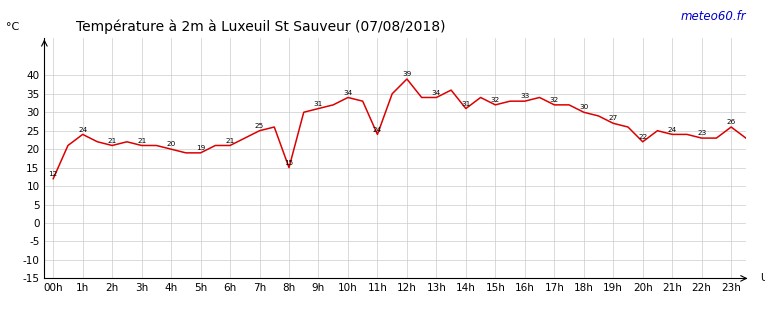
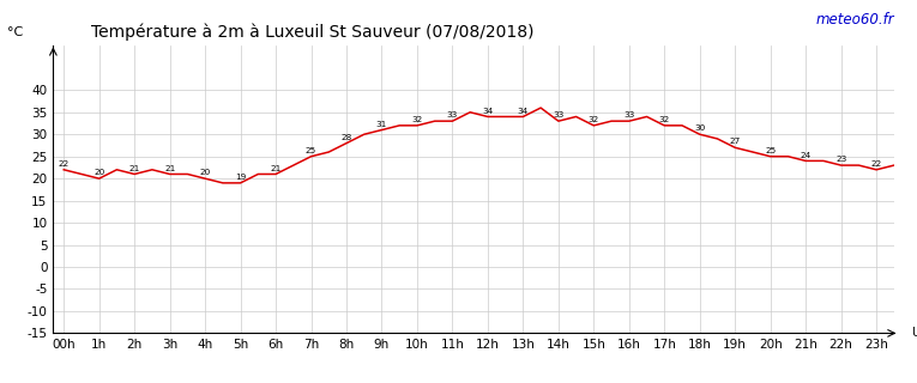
00h: 12 -> 22
1h: 24 -> 20
8h: 15 -> 28
10h: 34 -> 32
11h: 24 -> 33
12h: 39 -> 34
14h: 31 -> 33
20h: 22 -> 25
23h: 26 -> 22
